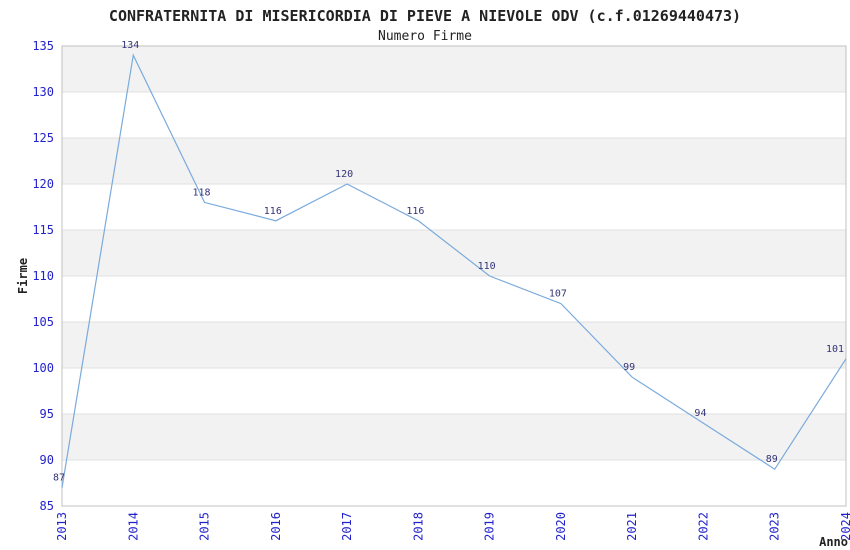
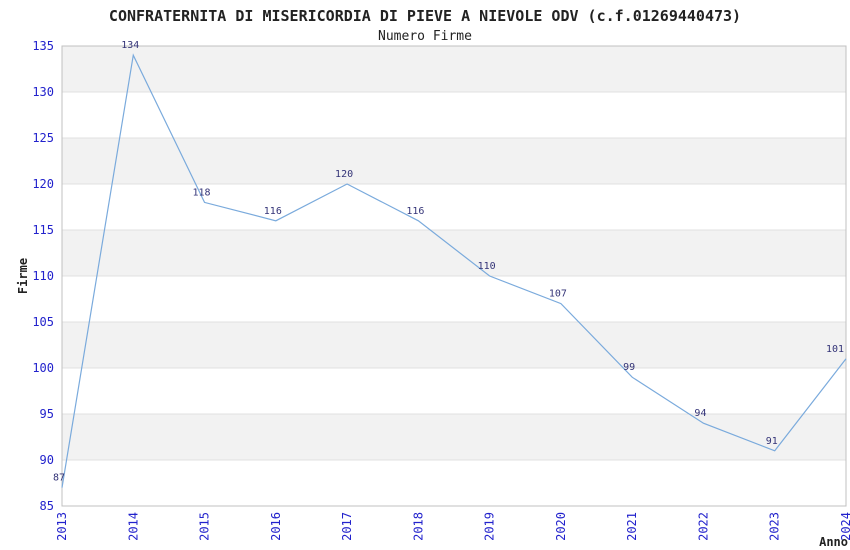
2023: 89 -> 91
